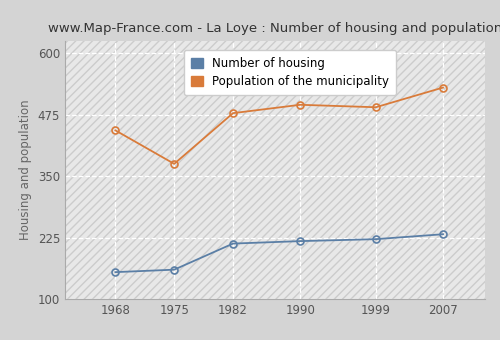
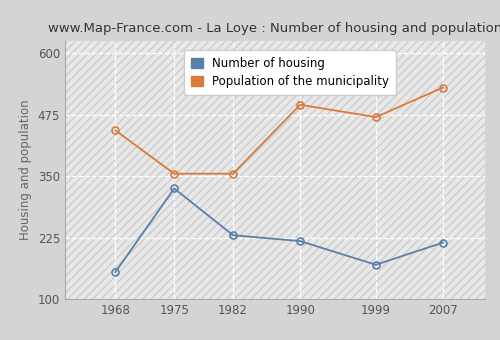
Number of housing/1975: 160 -> 325
Population of the municipality/1975: 375 -> 355
Number of housing/1982: 213 -> 230
Population of the municipality/1982: 478 -> 355
Number of housing/1999: 222 -> 170
Population of the municipality/1999: 490 -> 470
Number of housing/2007: 232 -> 215
